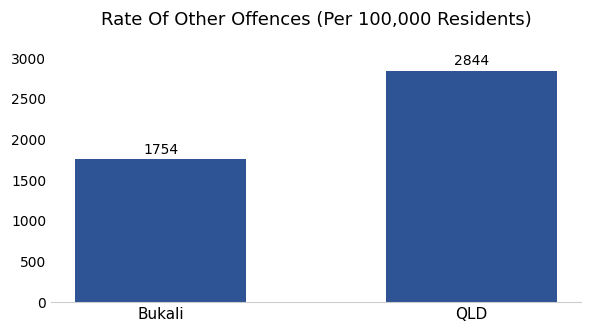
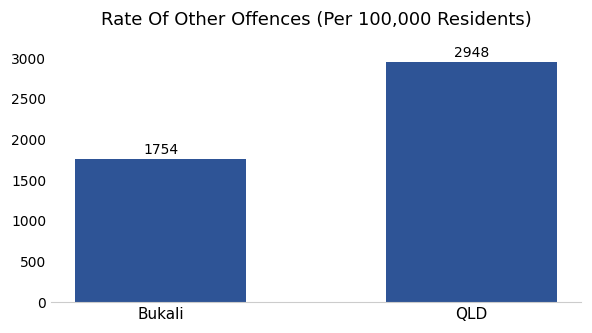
QLD: 2844 -> 2948
